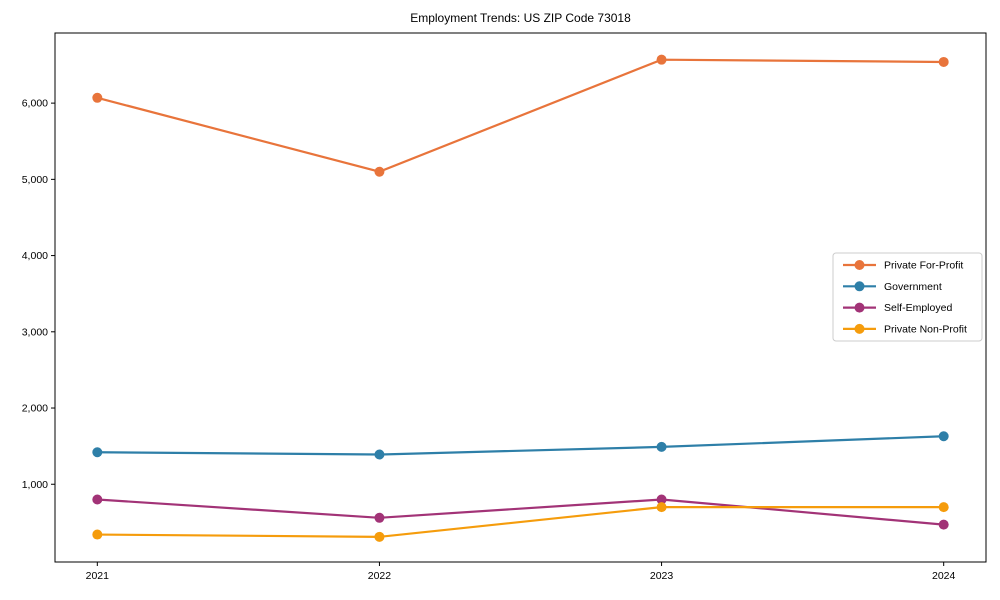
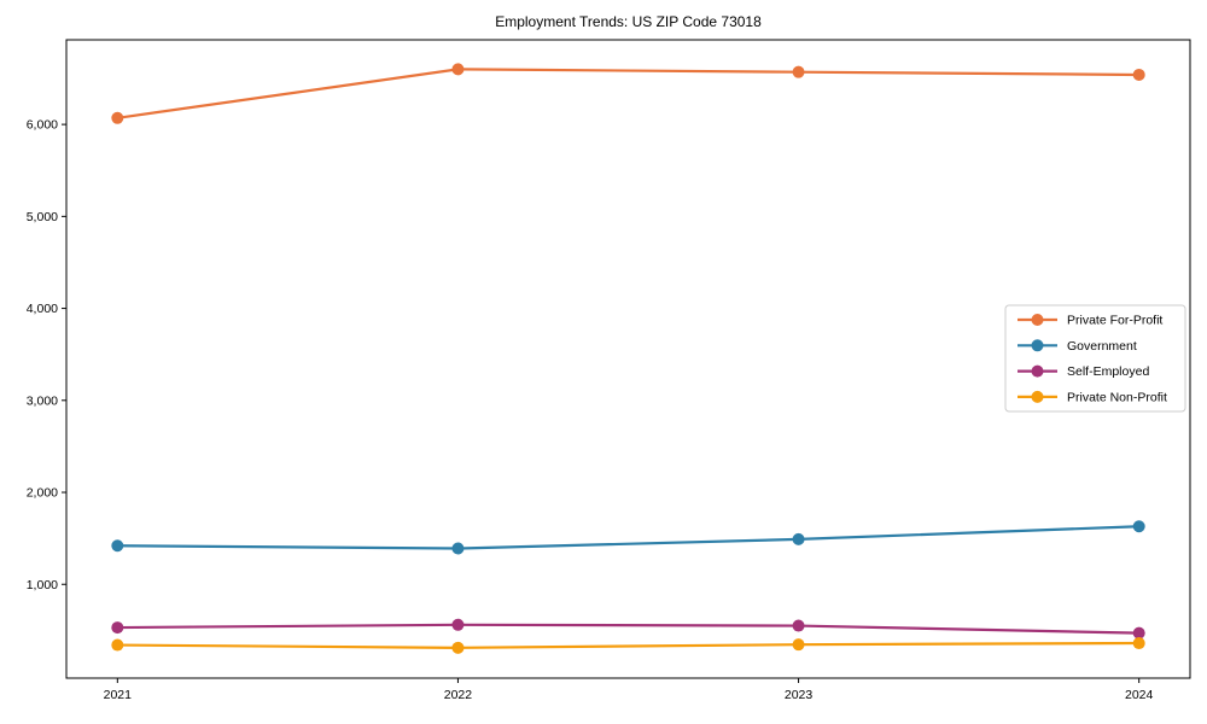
Self-Employed/2021: 800 -> 500
Private For-Profit/2022: 5100 -> 6600
Self-Employed/2023: 800 -> 600
Private Non-Profit/2023: 700 -> 300
Private Non-Profit/2024: 700 -> 400
